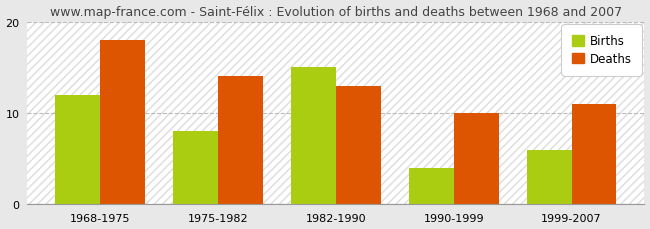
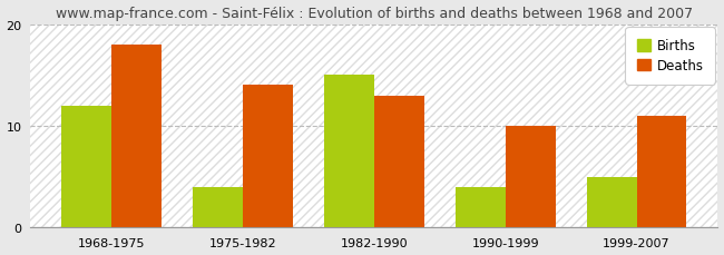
Births/1975-1982: 8 -> 4
Births/1999-2007: 6 -> 5
